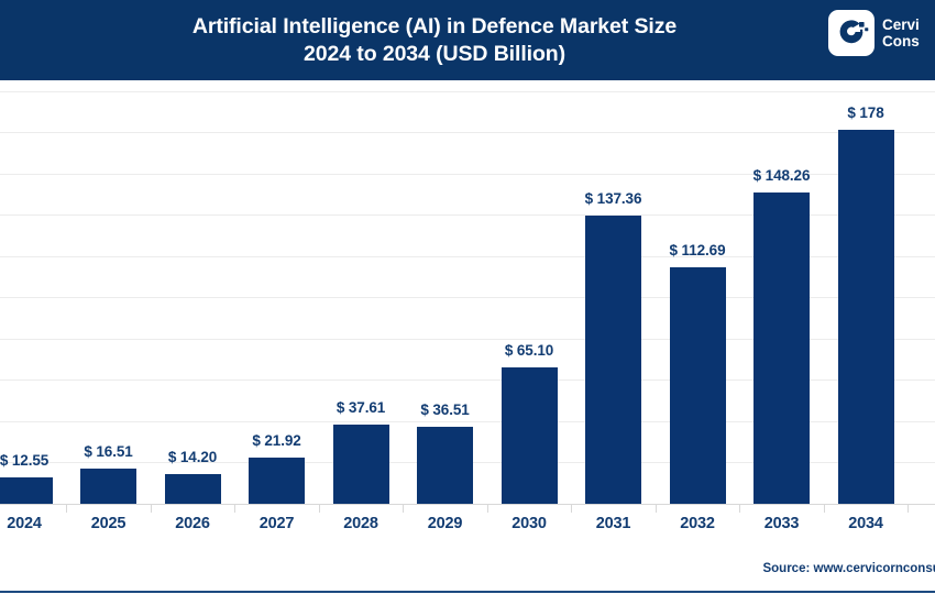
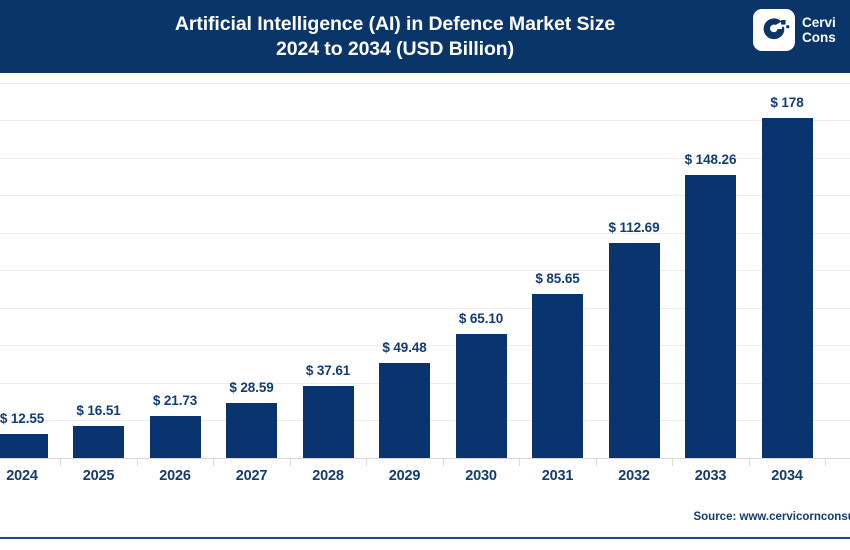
2026: 14.20 -> 21.73
2027: 21.92 -> 28.59
2029: 36.51 -> 49.48
2031: 137.36 -> 85.65
